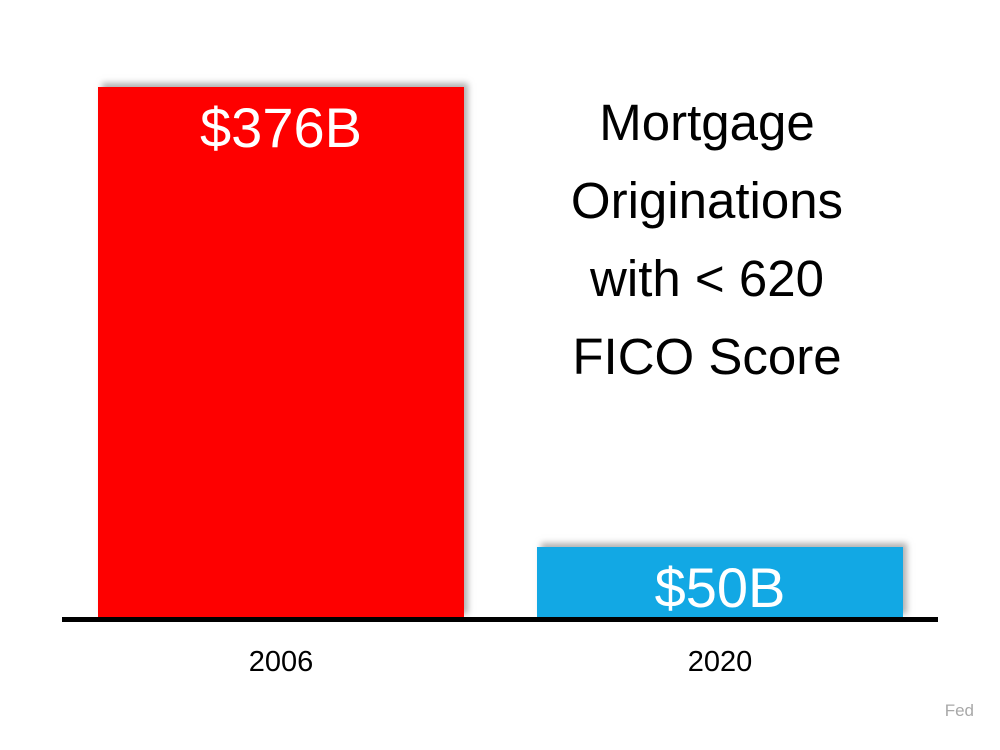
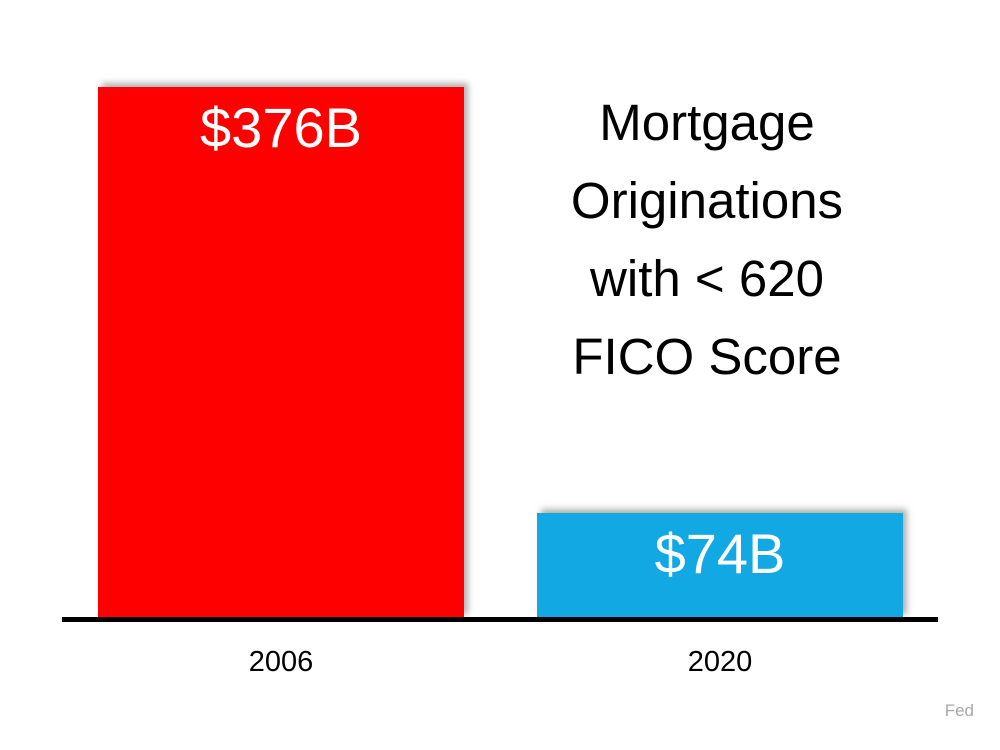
2020: $50B -> $74B
